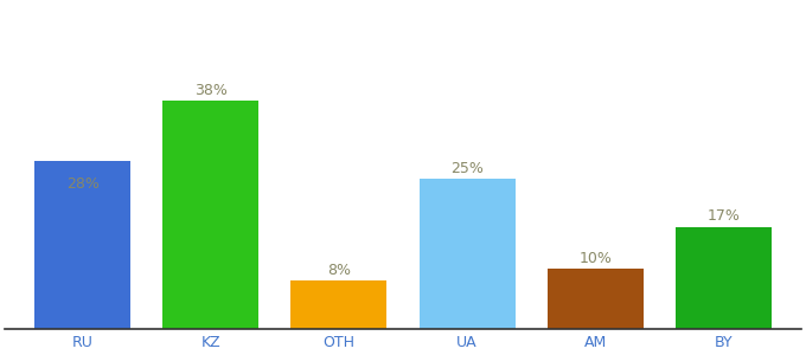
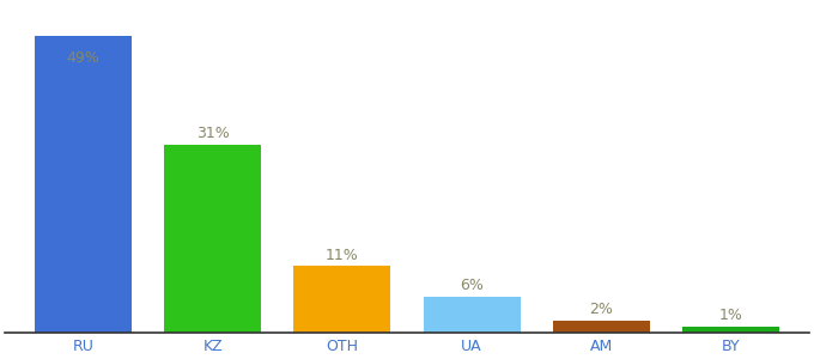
RU: 28% -> 49%
KZ: 38% -> 31%
OTH: 8% -> 11%
UA: 25% -> 6%
AM: 10% -> 2%
BY: 17% -> 1%
